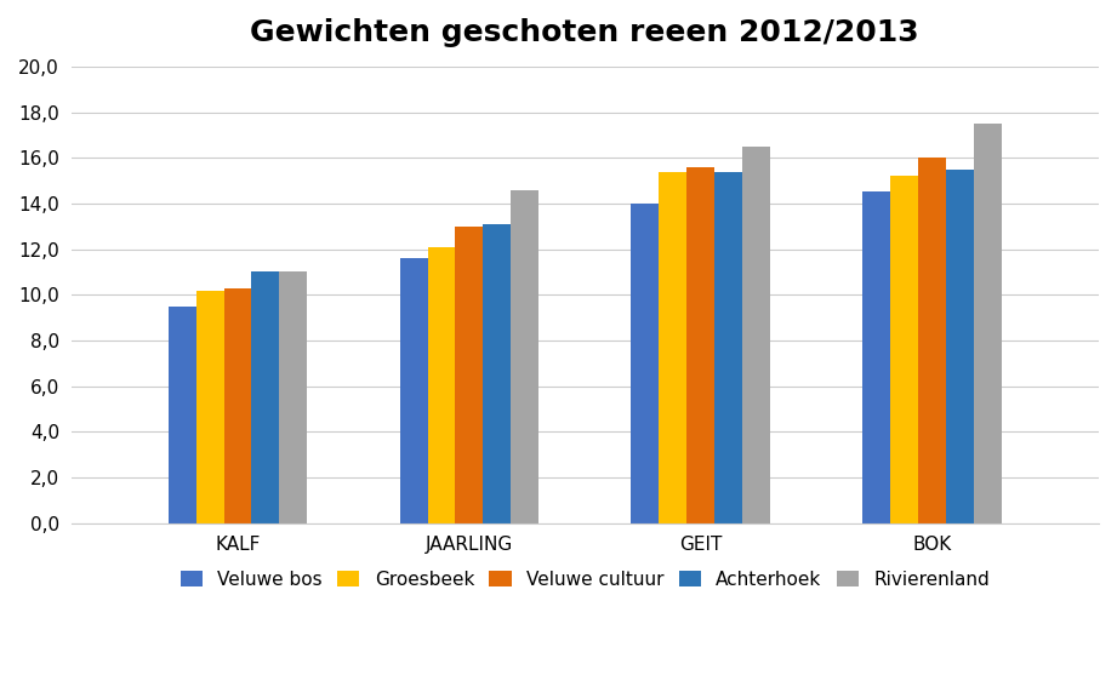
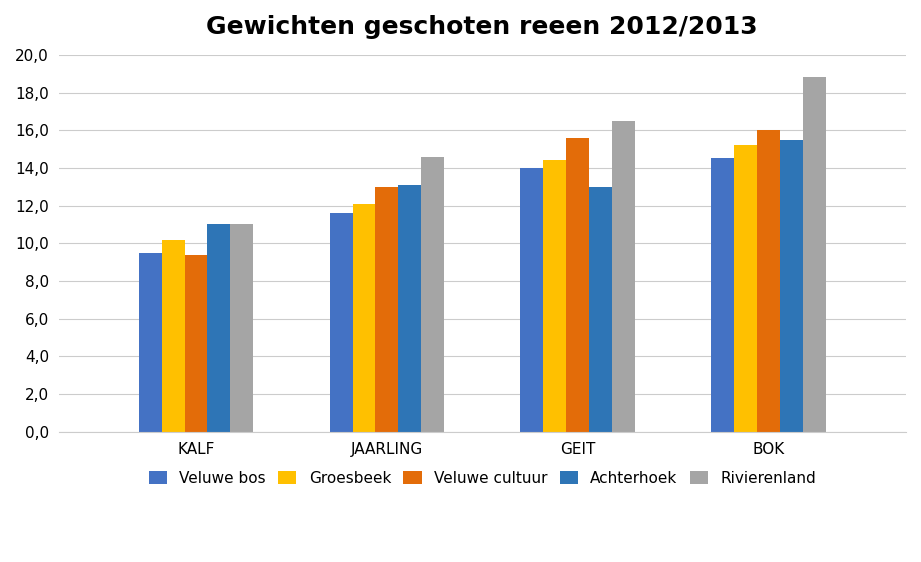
Veluwe cultuur/KALF: 10,3 -> 9,4
Groesbeek/GEIT: 15,4 -> 14,4
Achterhoek/GEIT: 15,4 -> 13,0
Rivierenland/BOK: 17,5 -> 18,8
